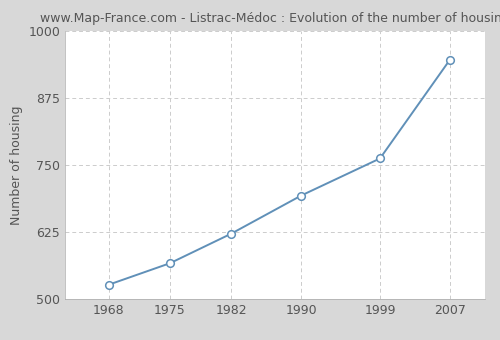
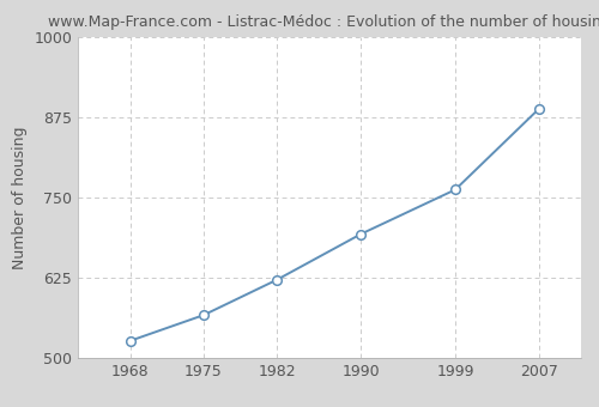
2007: 946 -> 888
